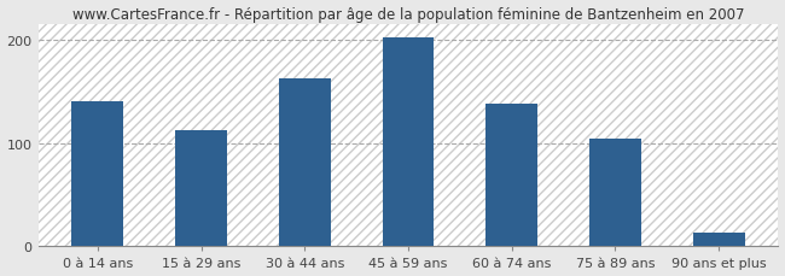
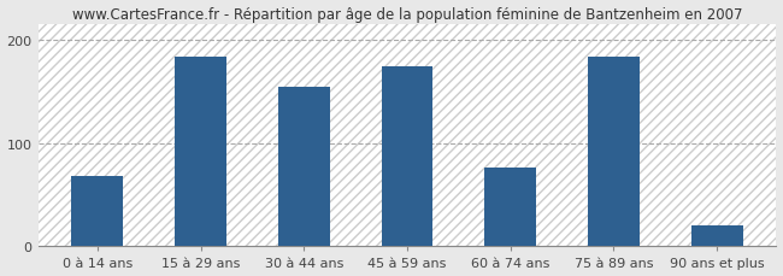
0 à 14 ans: 140 -> 68
15 à 29 ans: 112 -> 184
30 à 44 ans: 163 -> 154
45 à 59 ans: 202 -> 174
60 à 74 ans: 138 -> 76
75 à 89 ans: 104 -> 184
90 ans et plus: 13 -> 20
